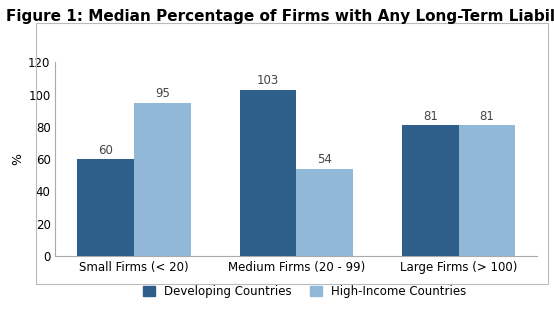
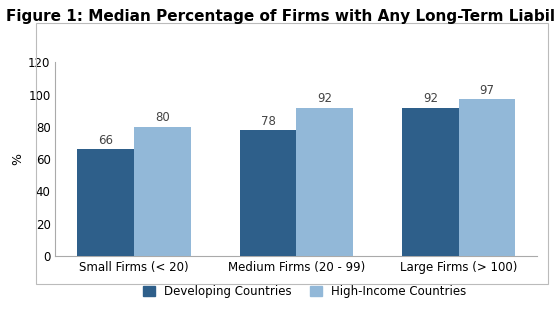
Developing Countries/Small Firms (< 20): 60 -> 66
High-Income Countries/Small Firms (< 20): 95 -> 80
Developing Countries/Medium Firms (20 - 99): 103 -> 78
High-Income Countries/Medium Firms (20 - 99): 54 -> 92
Developing Countries/Large Firms (> 100): 81 -> 92
High-Income Countries/Large Firms (> 100): 81 -> 97
